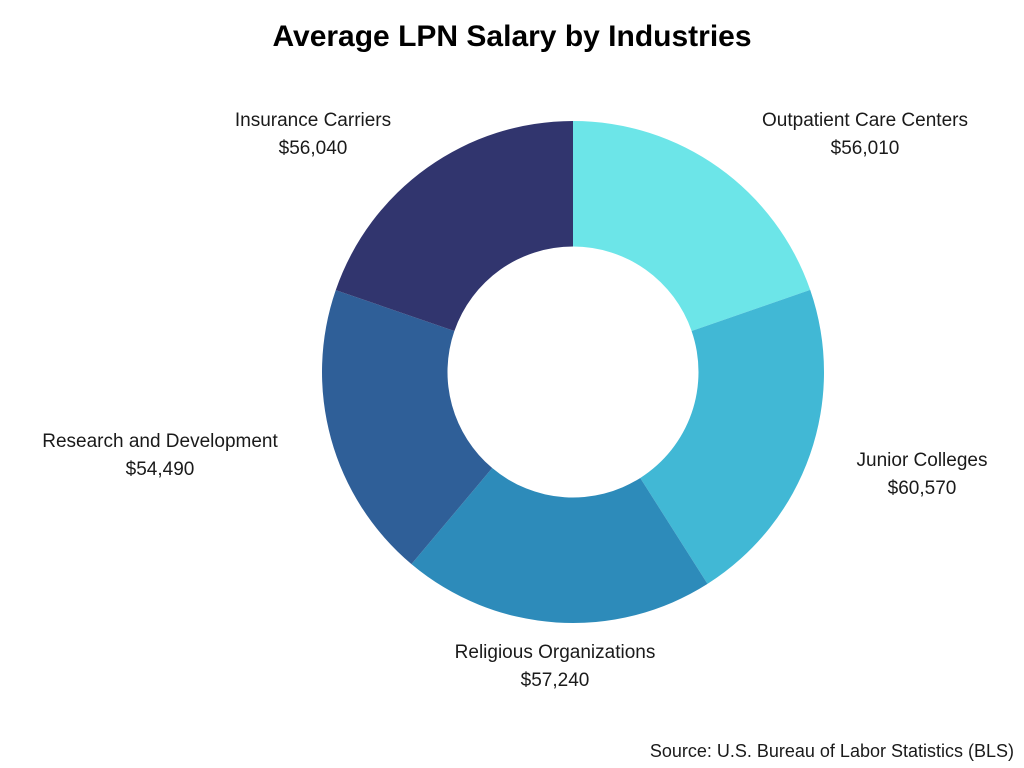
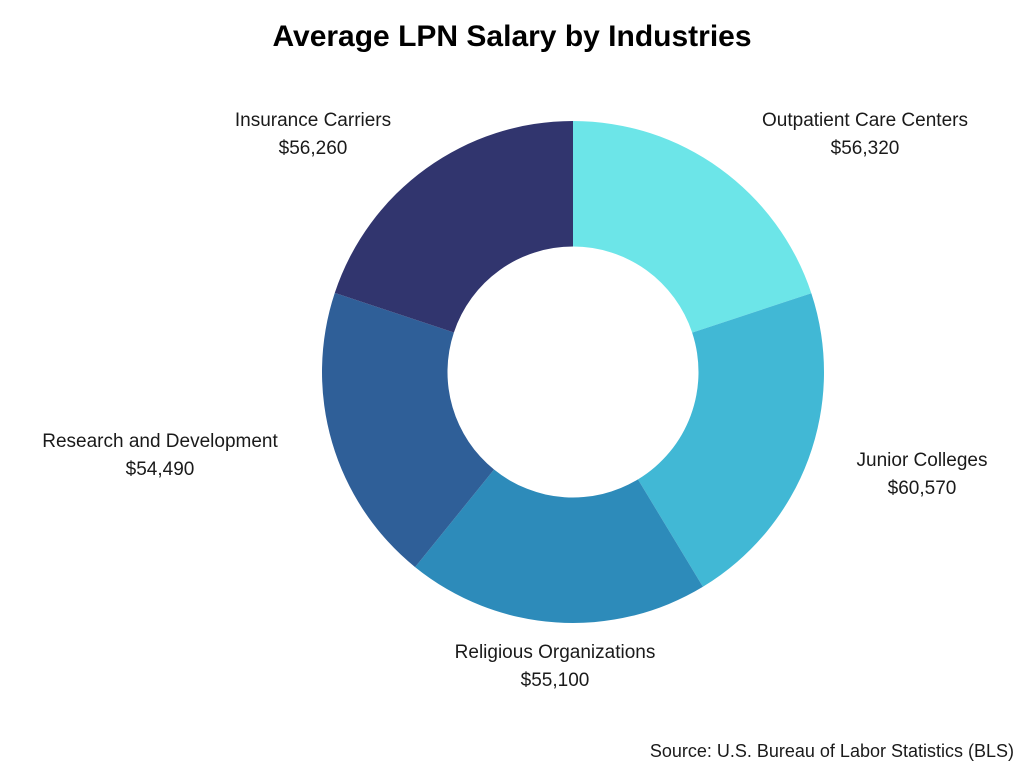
Outpatient Care Centers: $56,010 -> $56,320
Religious Organizations: $57,240 -> $55,100
Insurance Carriers: $56,040 -> $56,260
